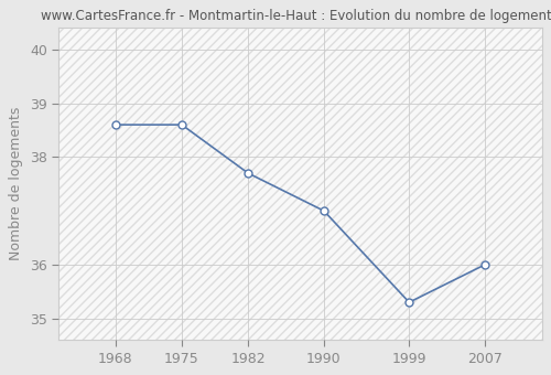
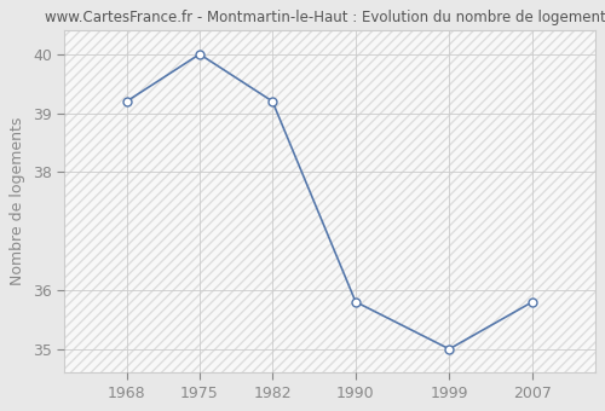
1968: 38.6 -> 39.2
1975: 38.6 -> 40.0
1982: 37.7 -> 39.2
1990: 37.0 -> 35.8
1999: 35.3 -> 35.0
2007: 36.0 -> 35.8
